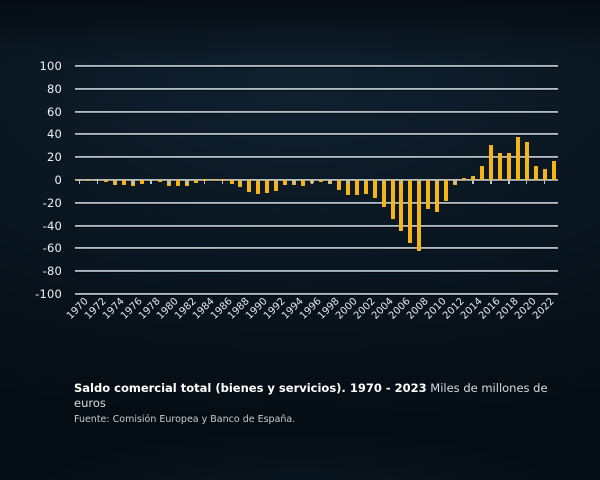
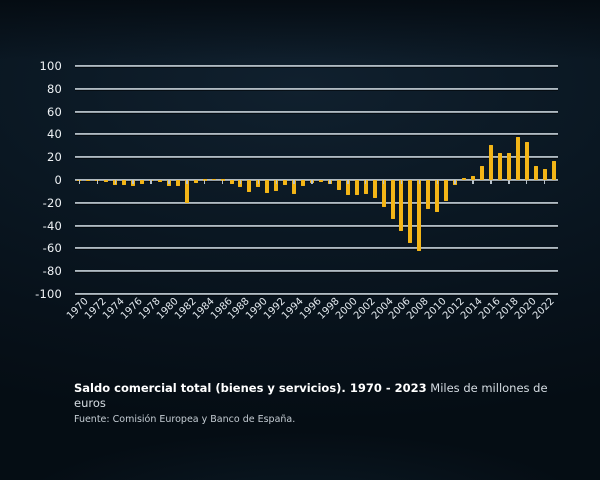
1982: -5 -> -20
1990: -12 -> -6
1994: -4 -> -12
